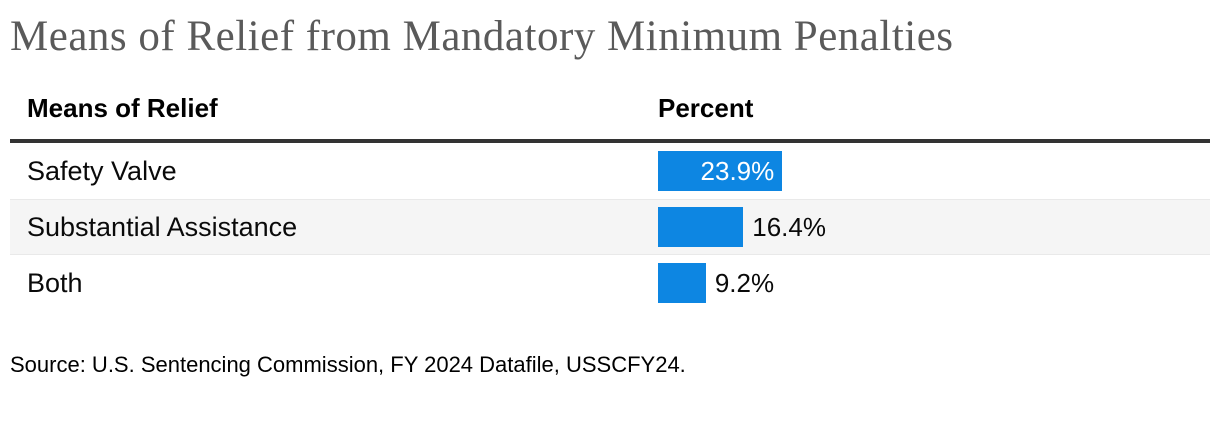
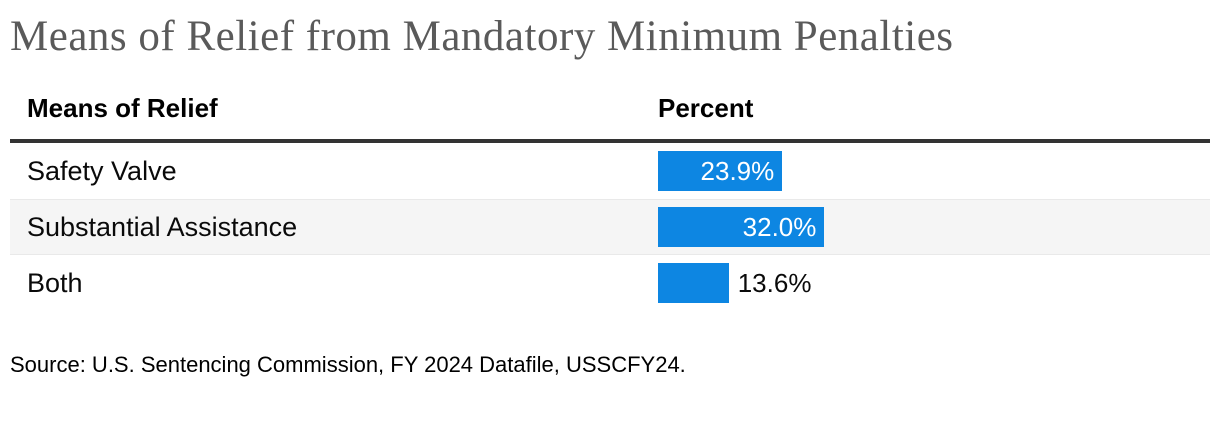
Substantial Assistance: 16.4% -> 32.0%
Both: 9.2% -> 13.6%
